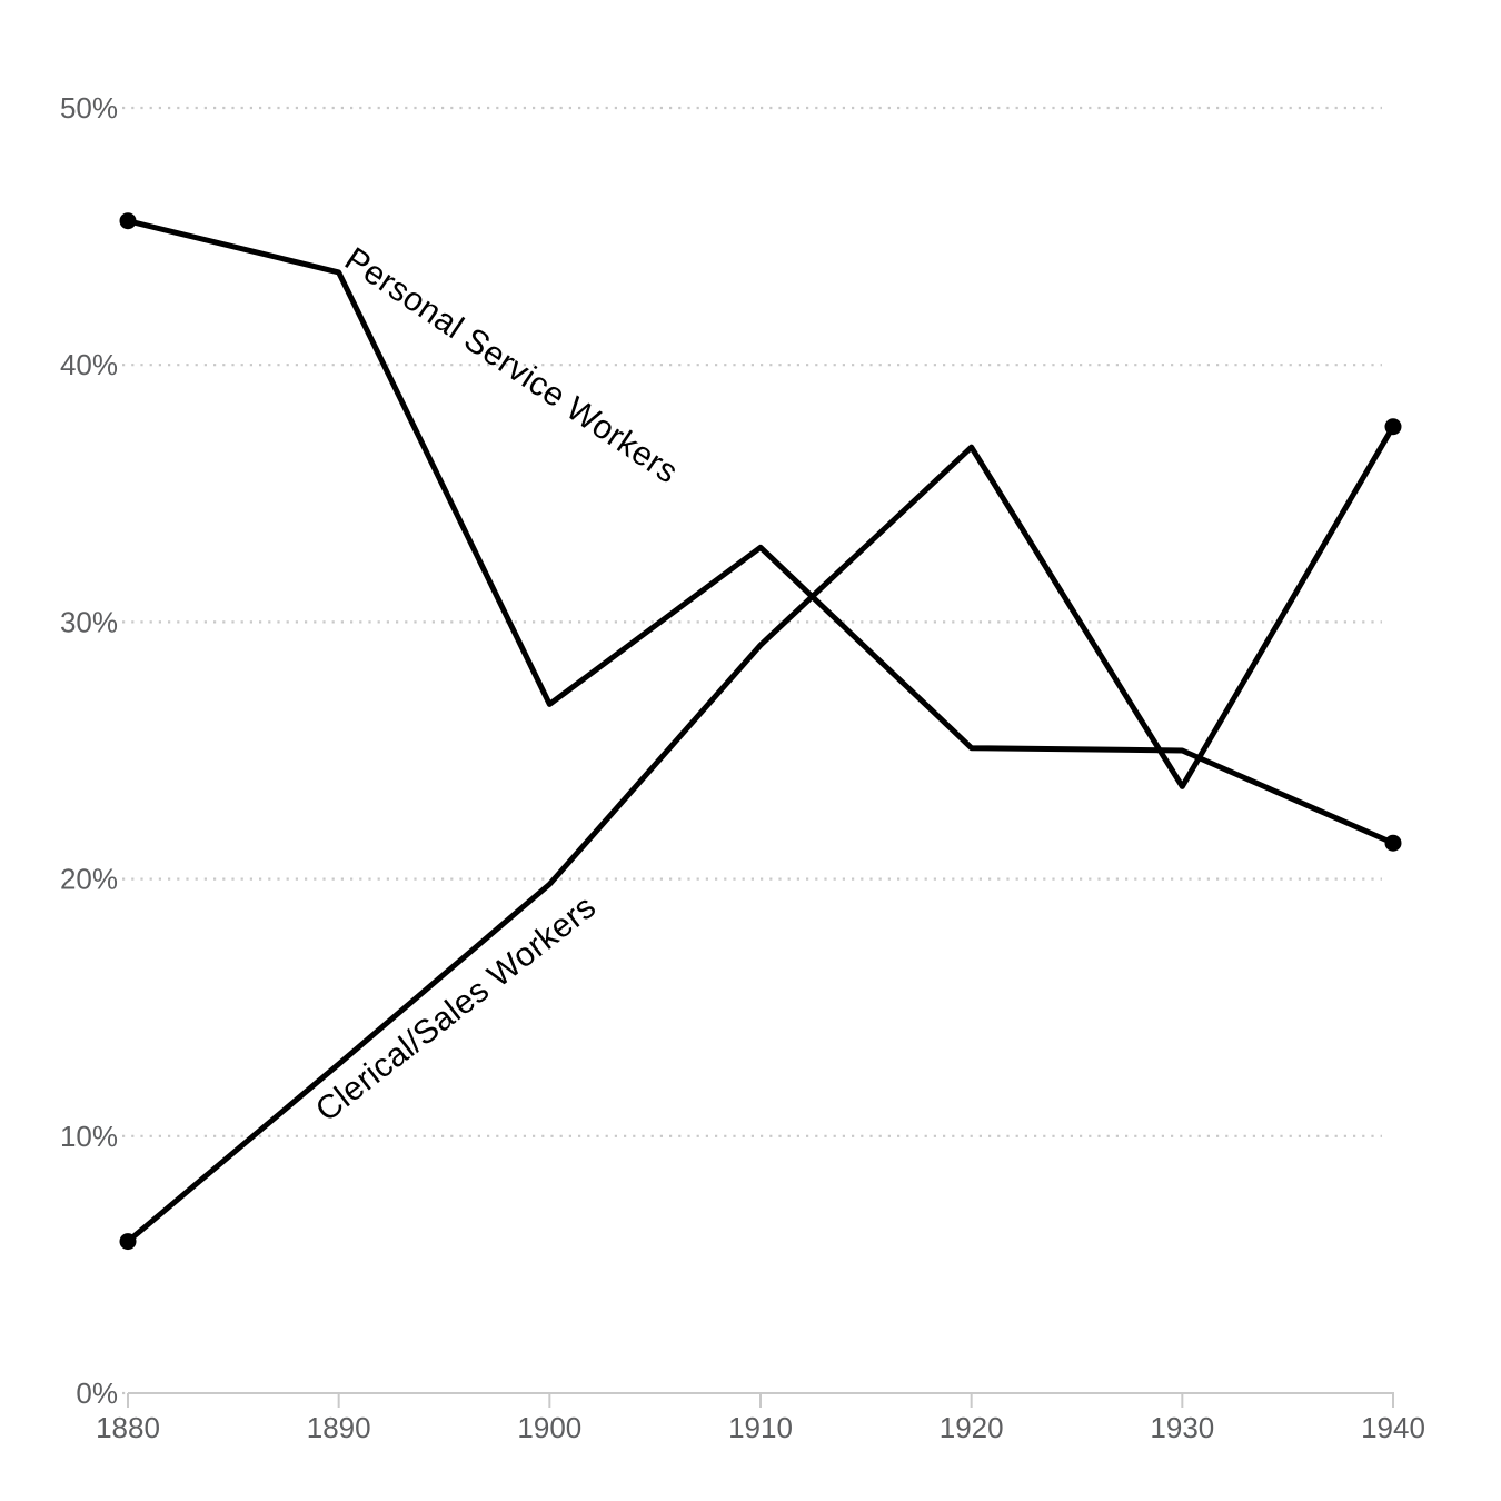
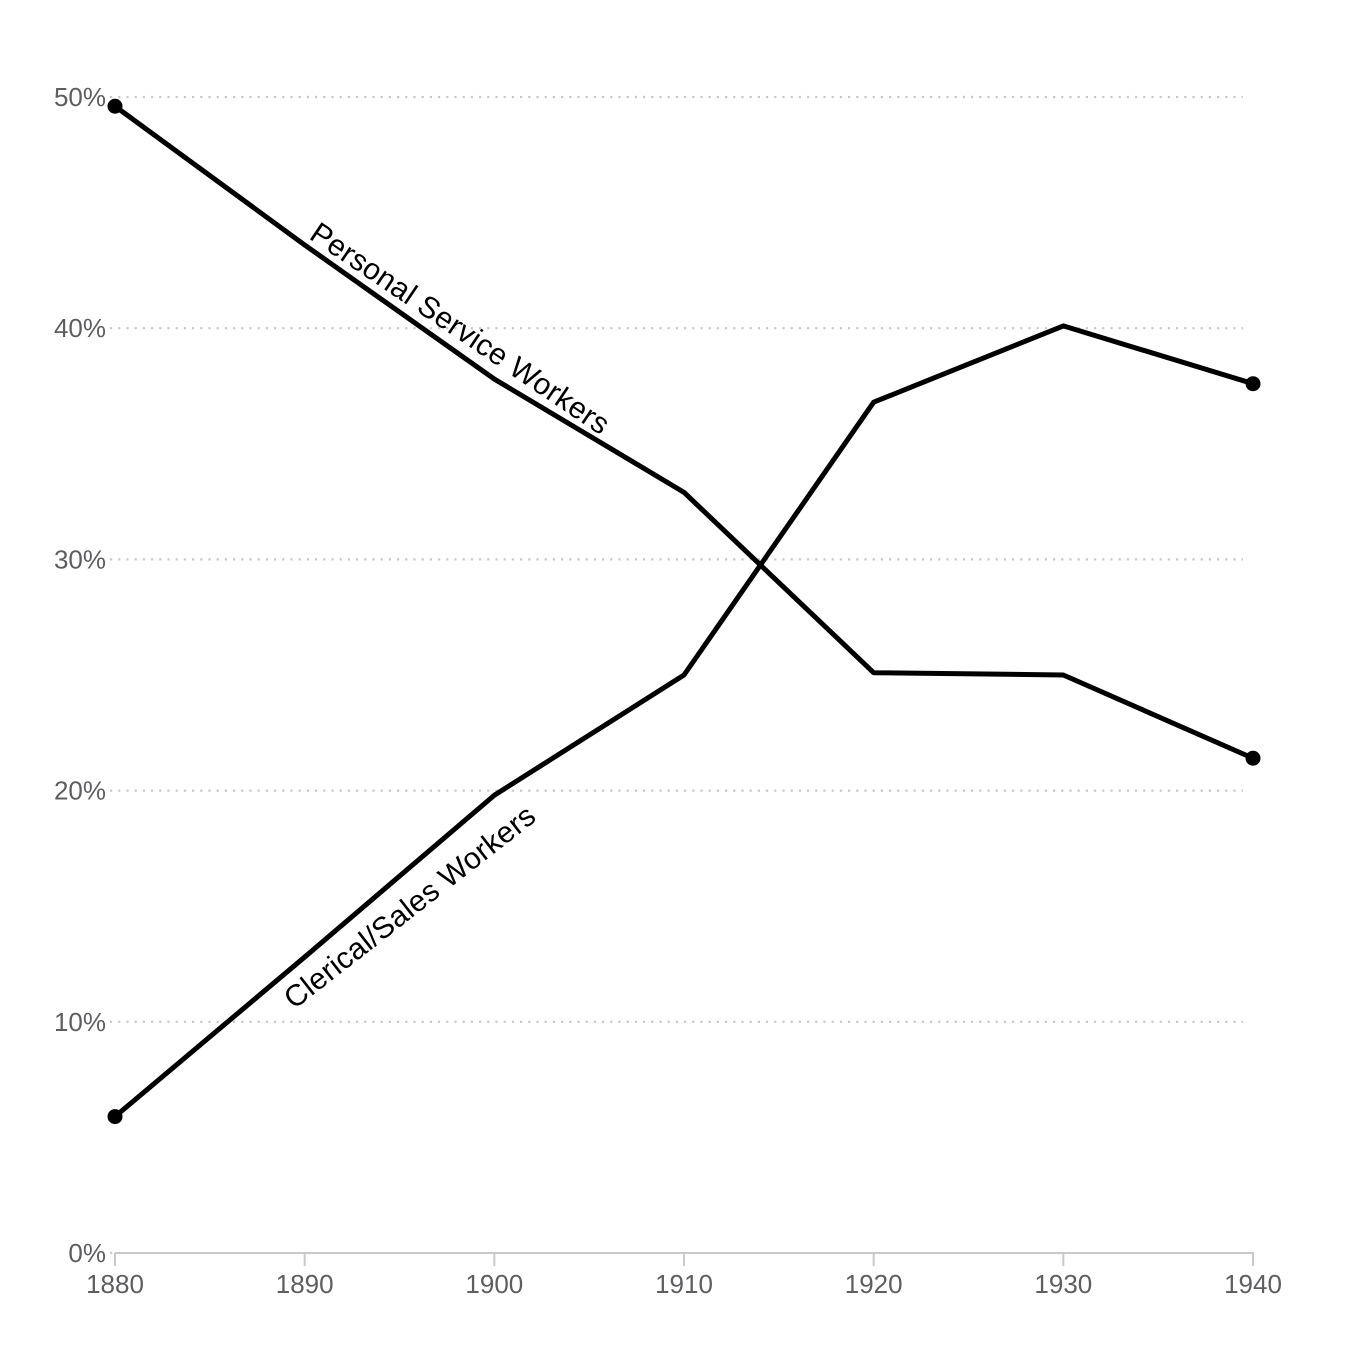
Personal Service Workers/1880: 45.6% -> 49.6%
Personal Service Workers/1900: 26.8% -> 37.8%
Clerical/Sales Workers/1910: 29.1% -> 25.0%
Clerical/Sales Workers/1930: 23.6% -> 40.1%
